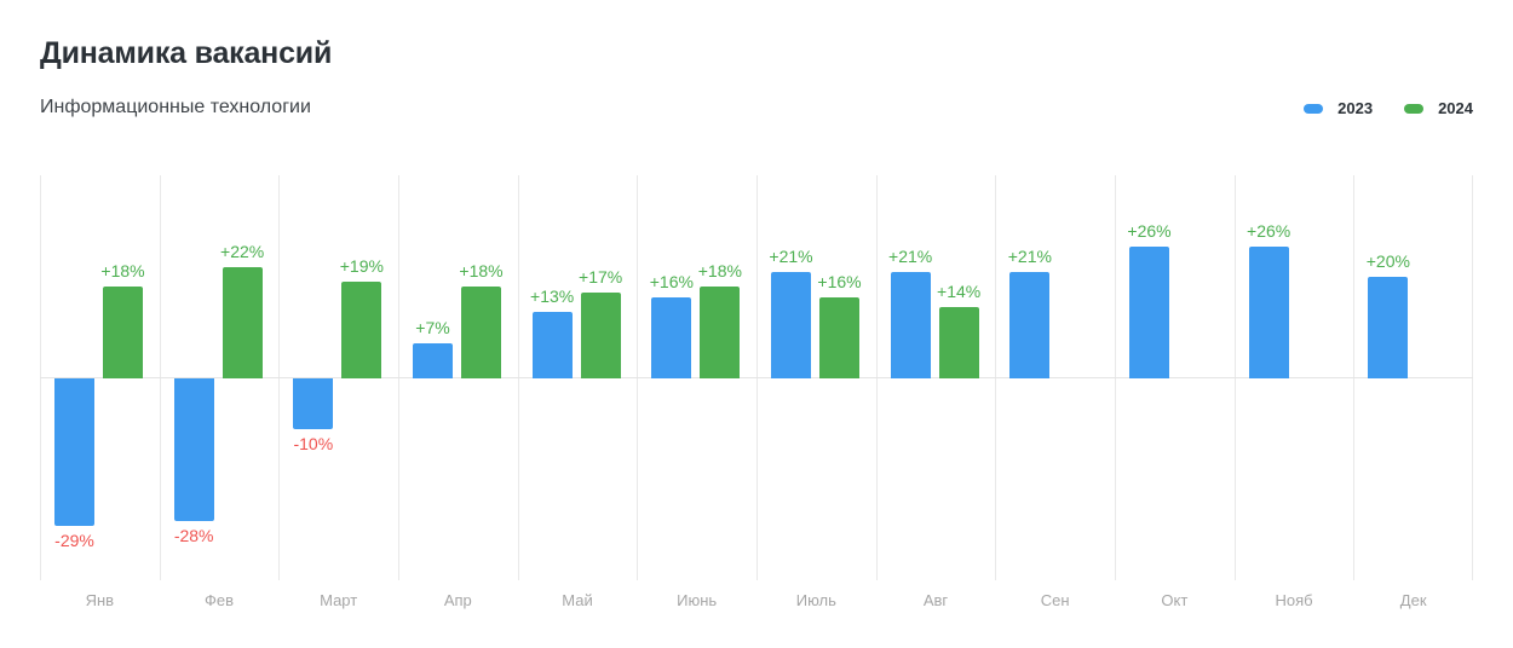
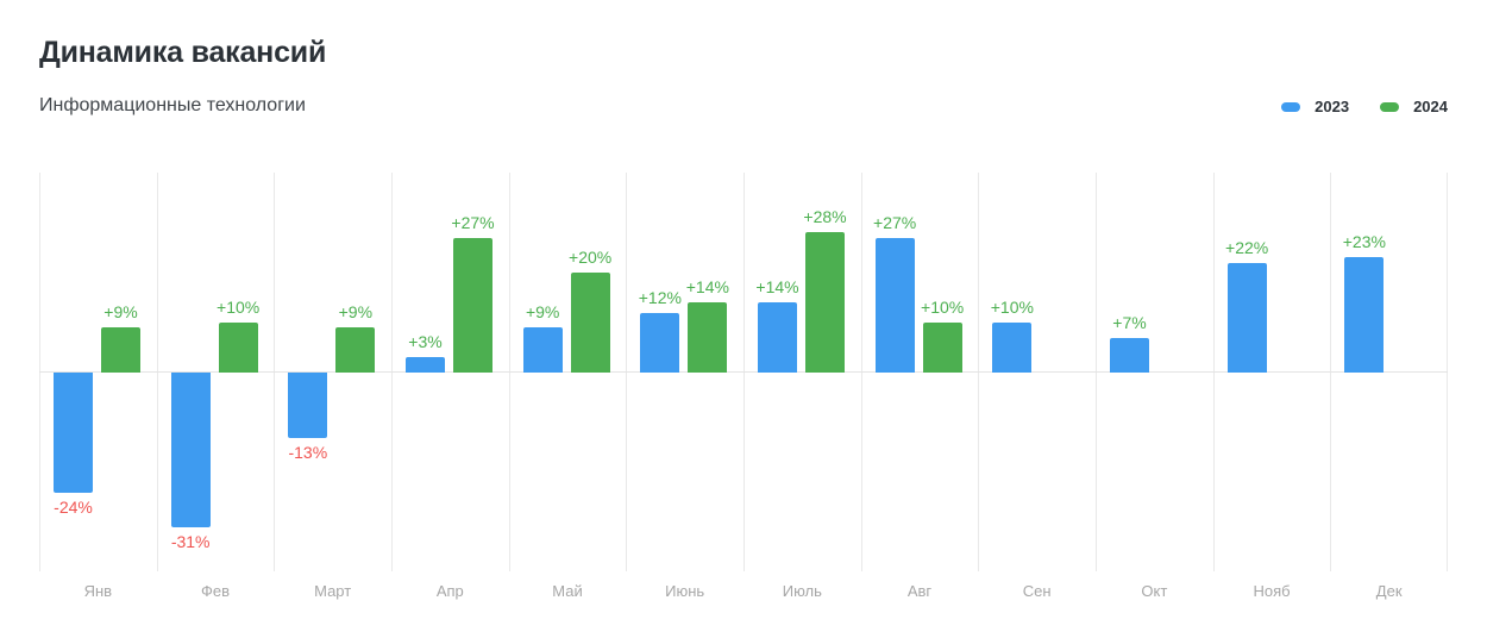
2023/Янв: -29% -> -24%
2024/Янв: +18% -> +9%
2023/Фев: -28% -> -31%
2024/Фев: +22% -> +10%
2023/Март: -10% -> -13%
2024/Март: +19% -> +9%
2023/Апр: +7% -> +3%
2024/Апр: +18% -> +27%
2023/Май: +13% -> +9%
2024/Май: +17% -> +20%
2023/Июнь: +16% -> +12%
2024/Июнь: +18% -> +14%
2023/Июль: +21% -> +14%
2024/Июль: +16% -> +28%
2023/Авг: +21% -> +27%
2024/Авг: +14% -> +10%
2023/Сен: +21% -> +10%
2023/Окт: +26% -> +7%
2023/Нояб: +26% -> +22%
2023/Дек: +20% -> +23%
